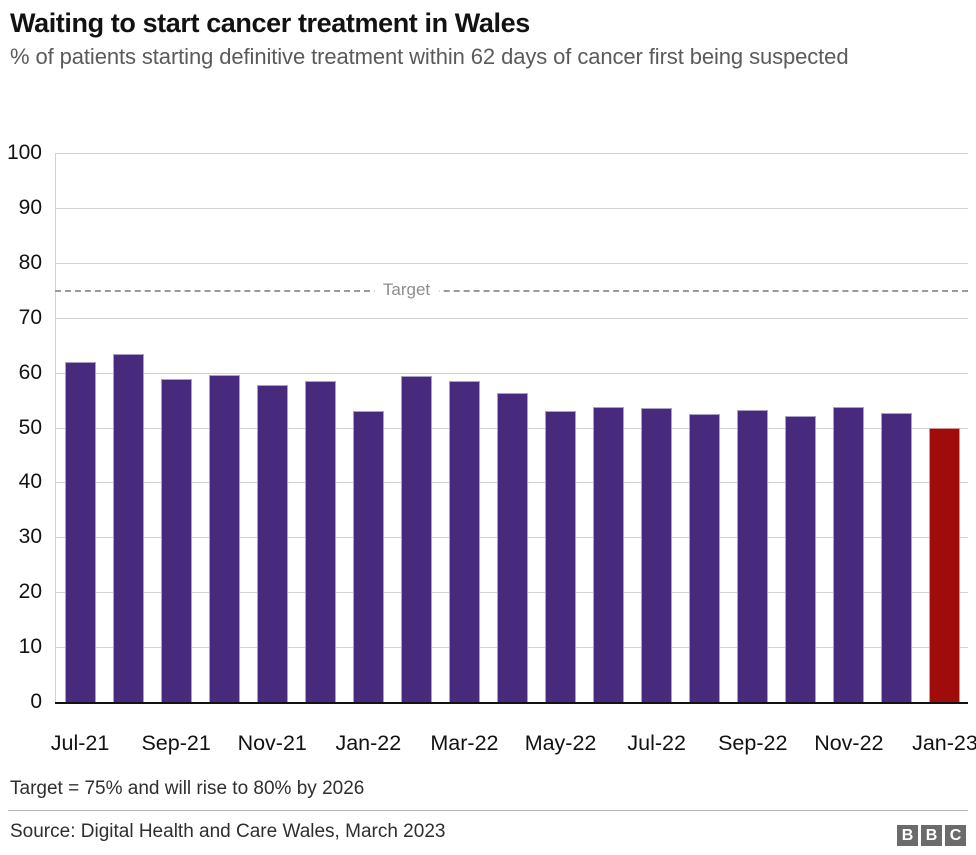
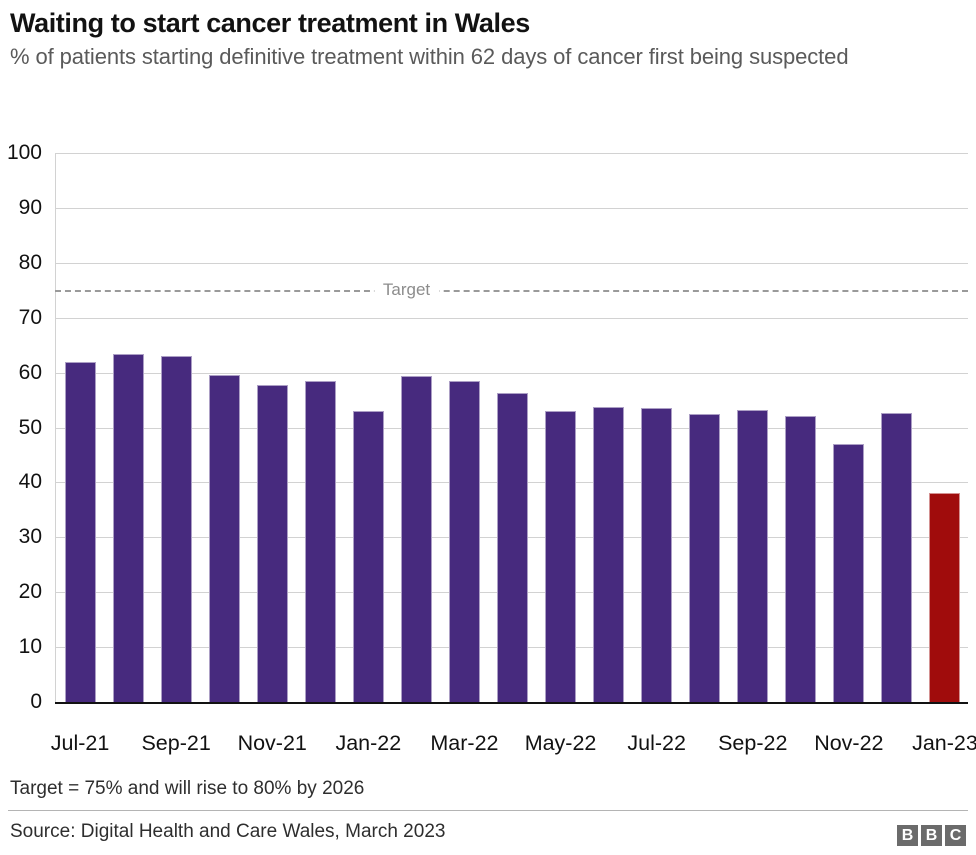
Sep-21: 59 -> 63
Nov-22: 54 -> 47
Jan-23: 50 -> 38
